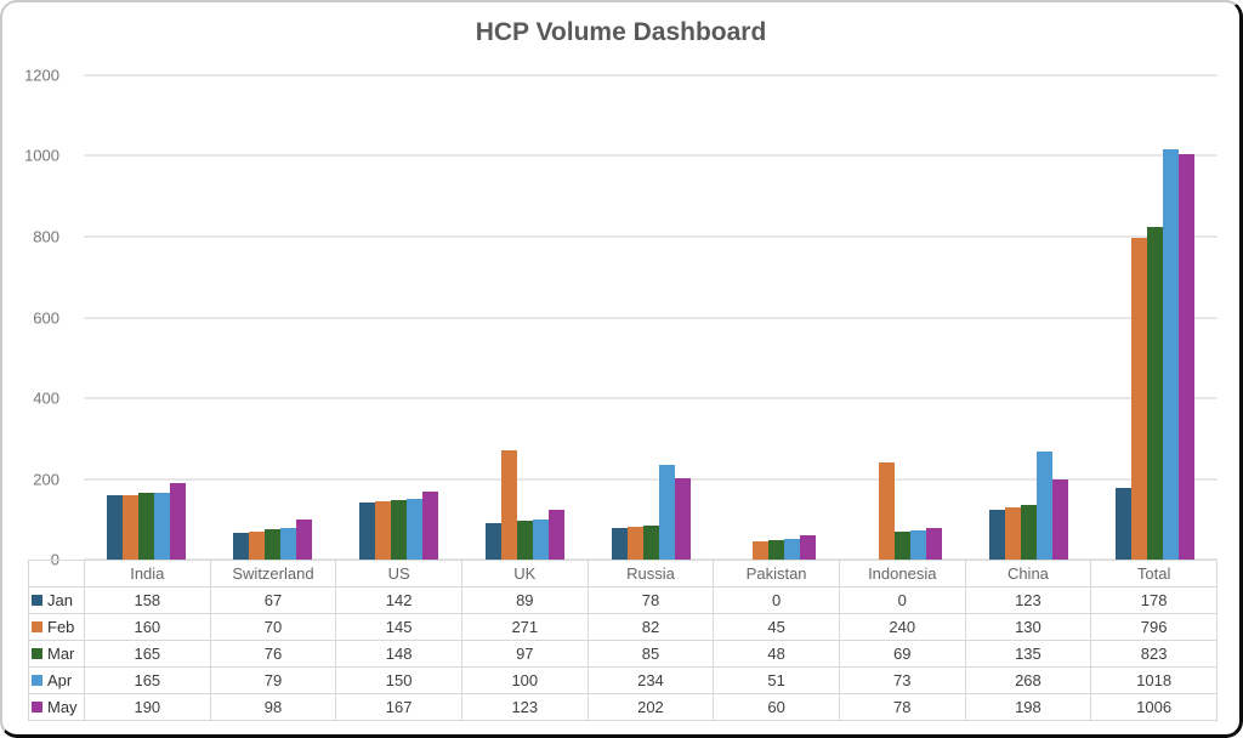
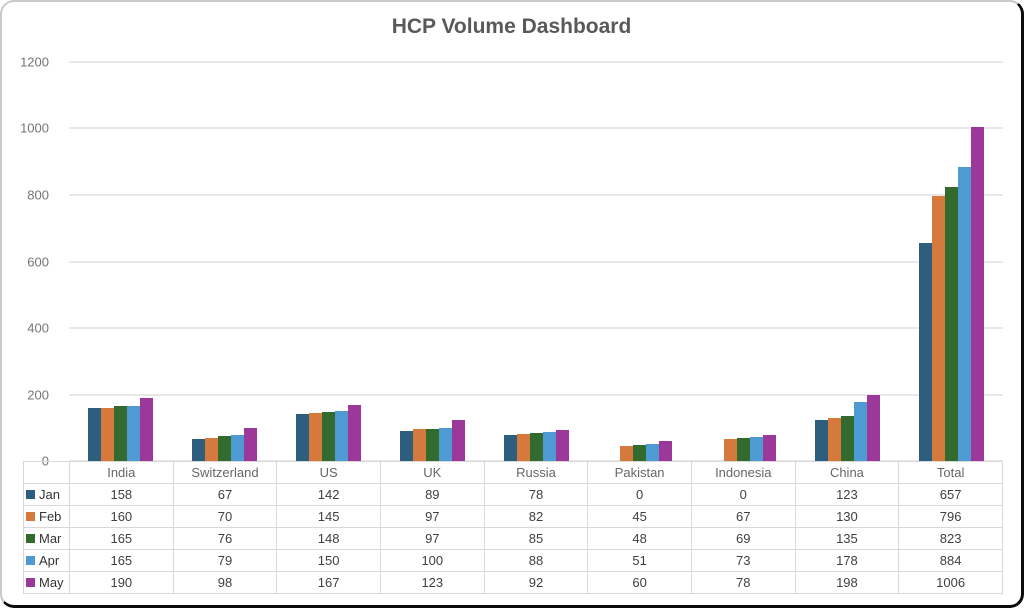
Feb/UK: 271 -> 97
Apr/Russia: 234 -> 88
May/Russia: 202 -> 92
Feb/Indonesia: 240 -> 67
Apr/China: 268 -> 178
Jan/Total: 178 -> 657
Apr/Total: 1018 -> 884
